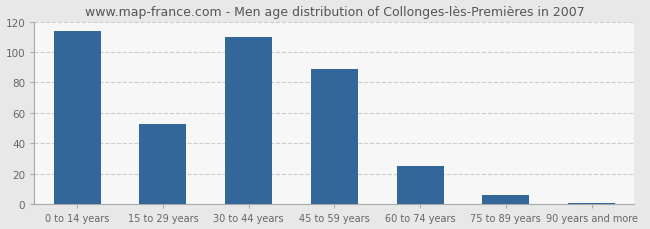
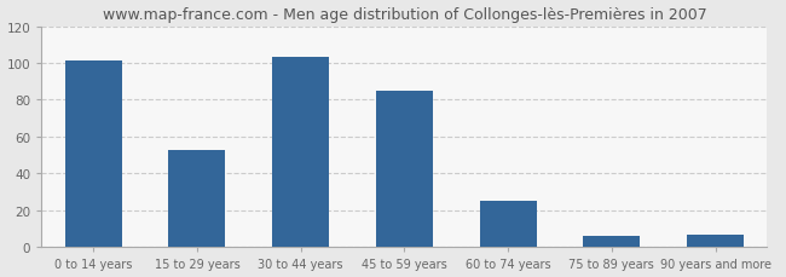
0 to 14 years: 114 -> 101
30 to 44 years: 110 -> 103
45 to 59 years: 89 -> 85
90 years and more: 1 -> 7
